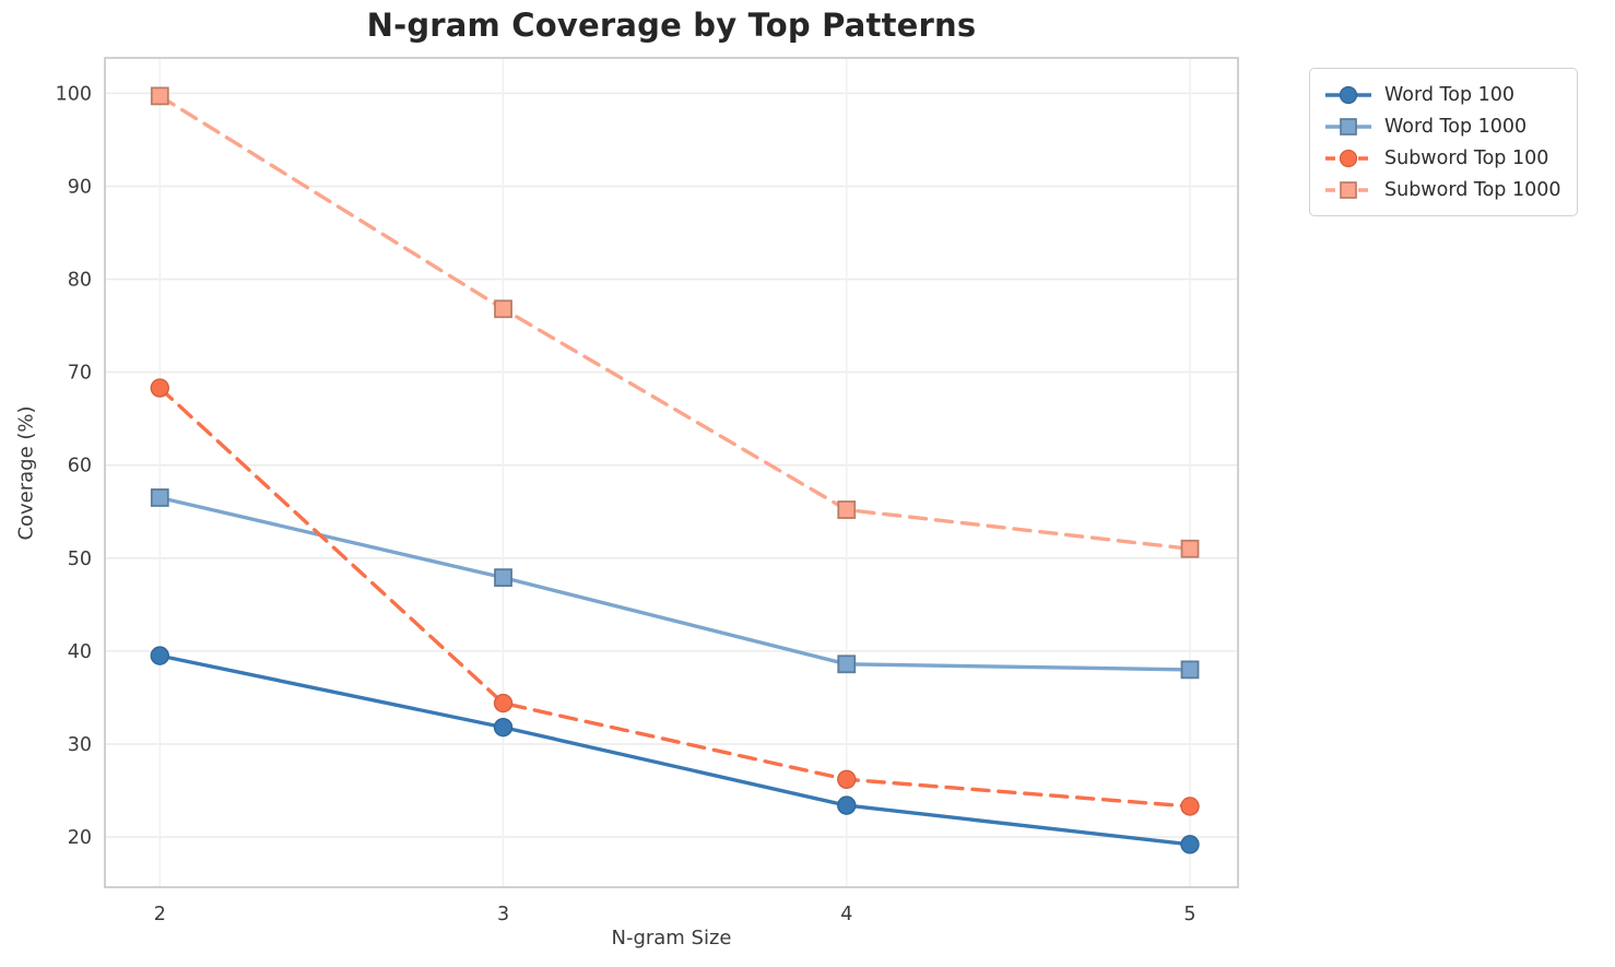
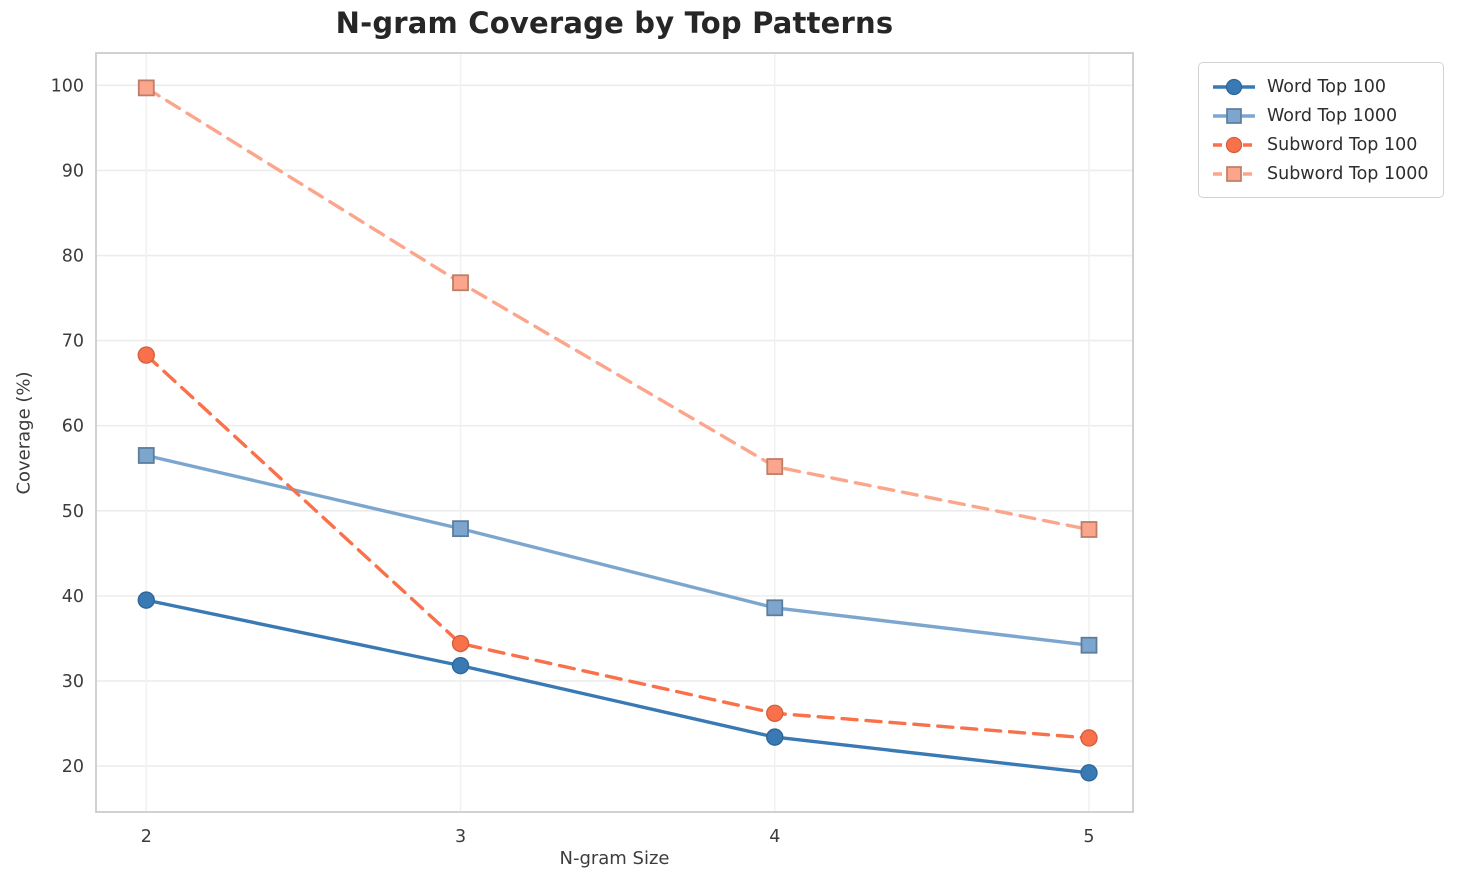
Word Top 1000/5: 38 -> 34
Subword Top 1000/5: 51 -> 48
